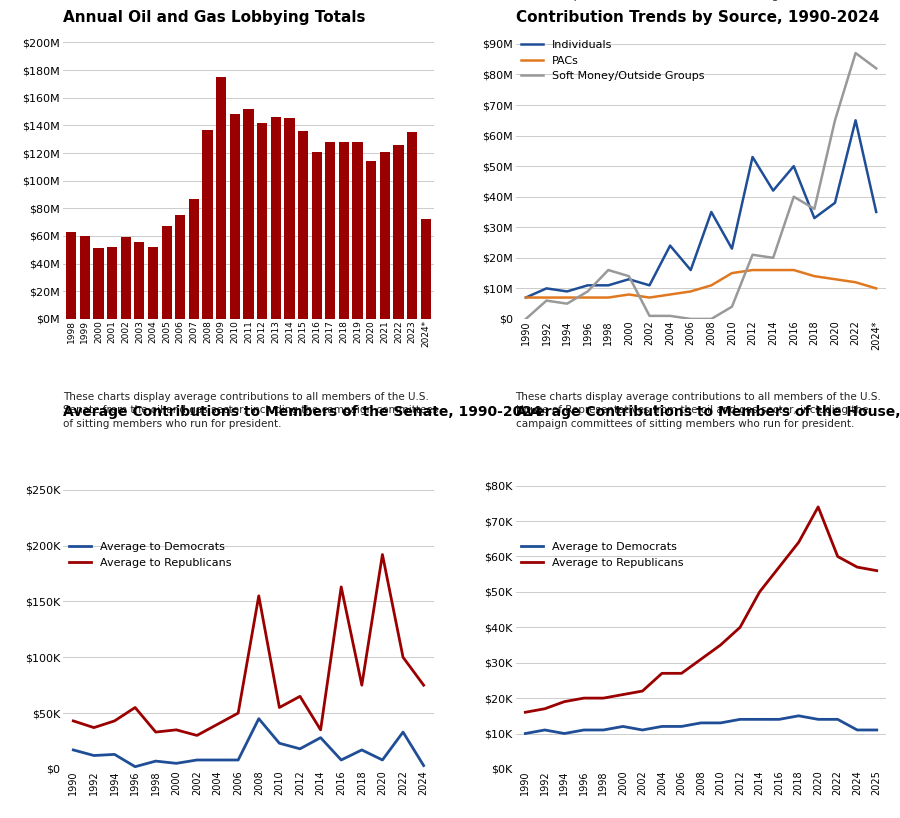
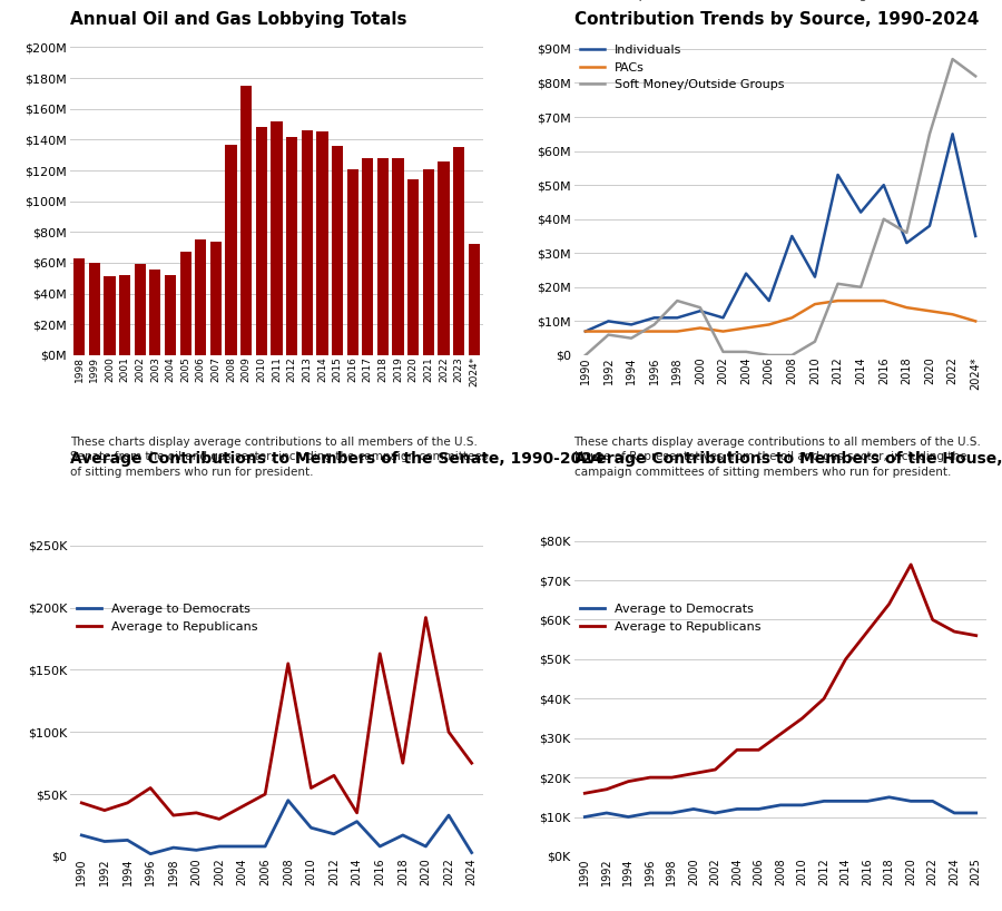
Annual Oil and Gas Lobbying Totals/2007: $87M -> $74M
